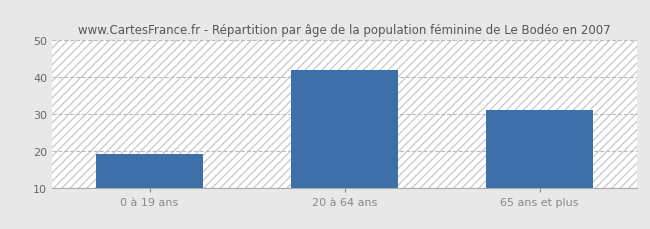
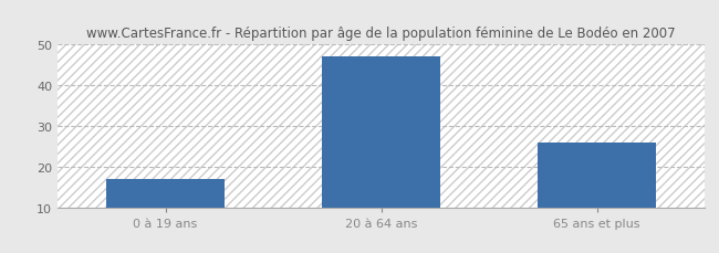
0 à 19 ans: 19 -> 17
20 à 64 ans: 42 -> 47
65 ans et plus: 31 -> 26
